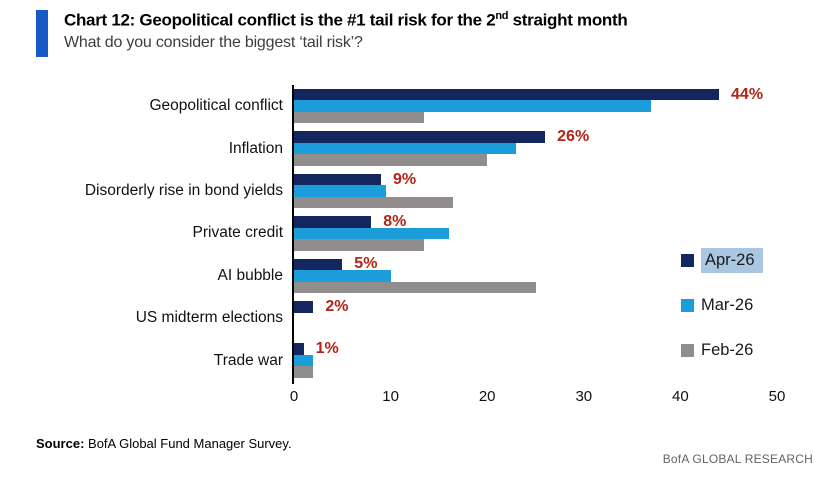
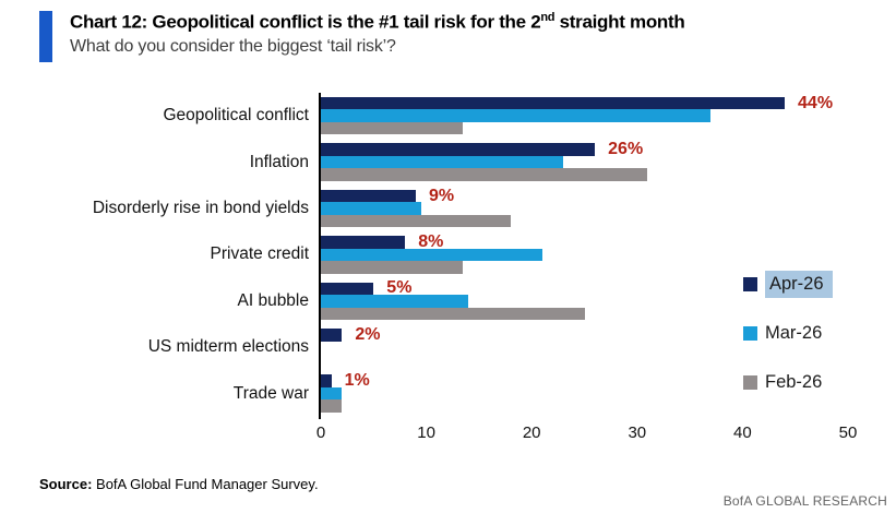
Feb-26/Inflation: 20 -> 31
Feb-26/Disorderly rise in bond yields: 16 -> 18
Mar-26/Private credit: 16 -> 21
Mar-26/AI bubble: 10 -> 14
